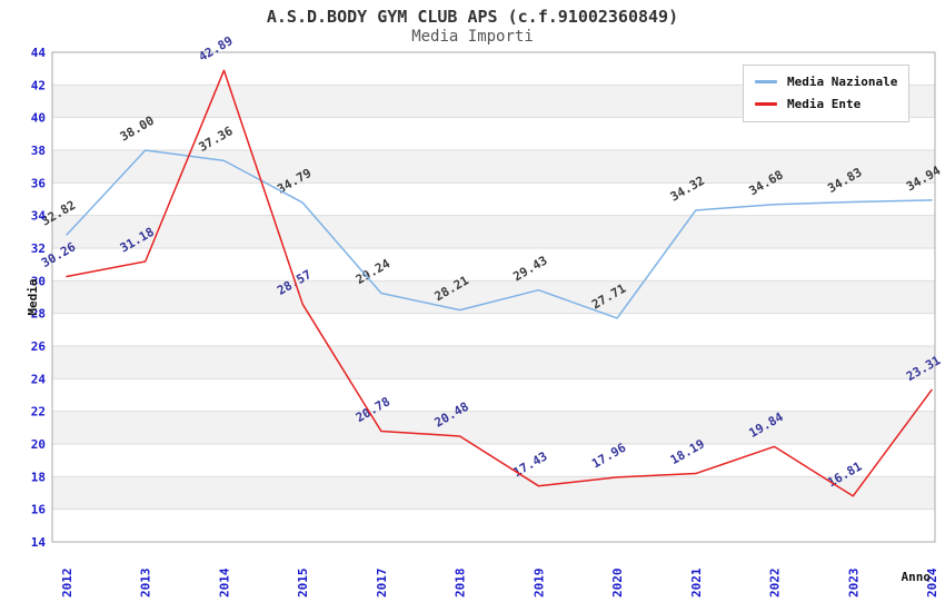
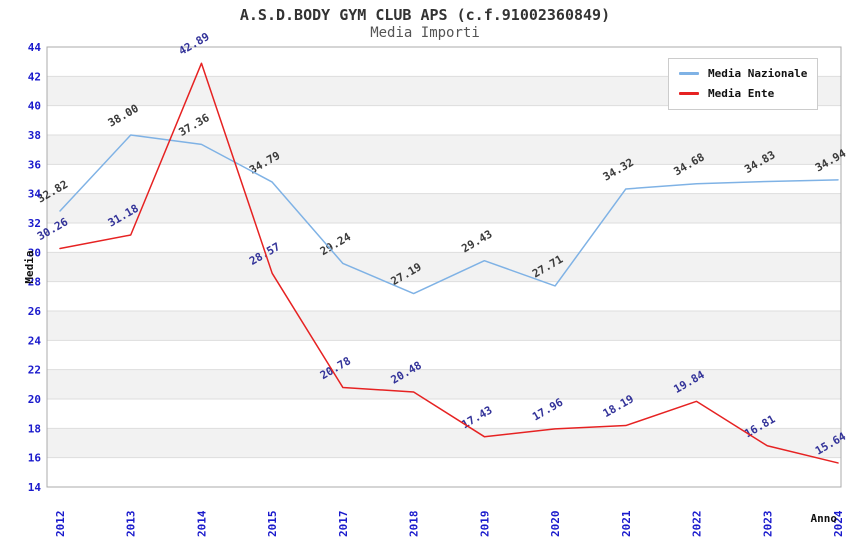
Media Nazionale/2018: 28.21 -> 27.19
Media Ente/2024: 23.31 -> 15.64
